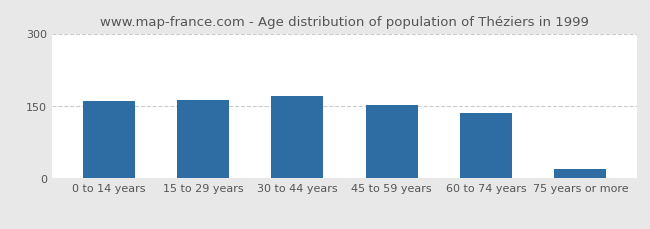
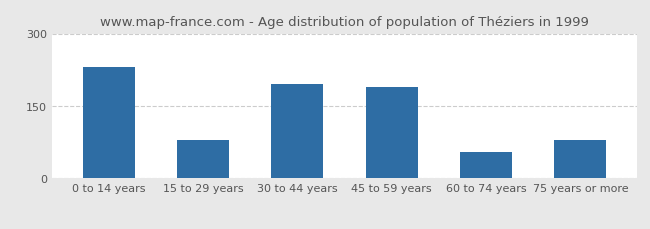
0 to 14 years: 160 -> 230
15 to 29 years: 163 -> 80
30 to 44 years: 170 -> 195
45 to 59 years: 153 -> 190
60 to 74 years: 135 -> 55
75 years or more: 20 -> 80
